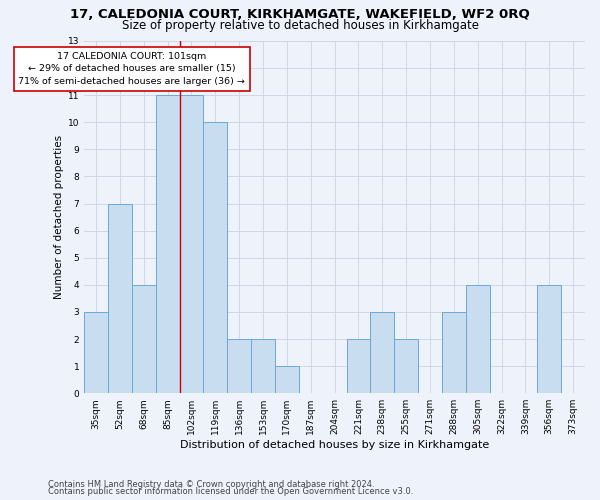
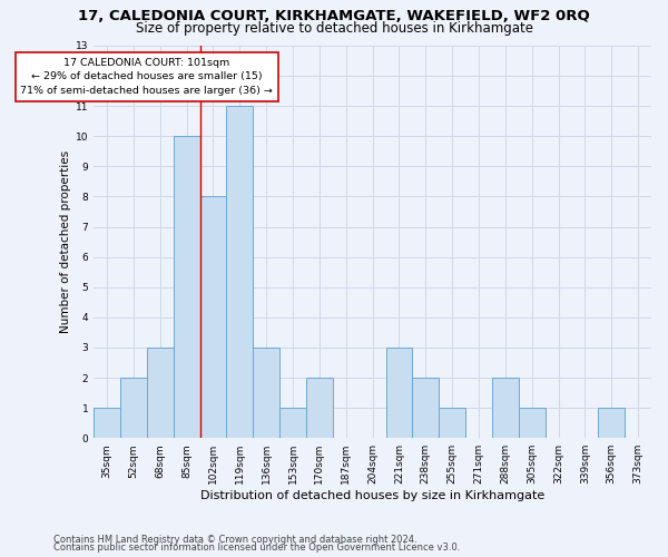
35sqm: 3 -> 1
52sqm: 7 -> 2
68sqm: 4 -> 3
85sqm: 11 -> 10
102sqm: 11 -> 8
119sqm: 10 -> 11
136sqm: 2 -> 3
153sqm: 2 -> 1
170sqm: 1 -> 2
221sqm: 2 -> 3
238sqm: 3 -> 2
255sqm: 2 -> 1
288sqm: 3 -> 2
305sqm: 4 -> 1
356sqm: 4 -> 1
